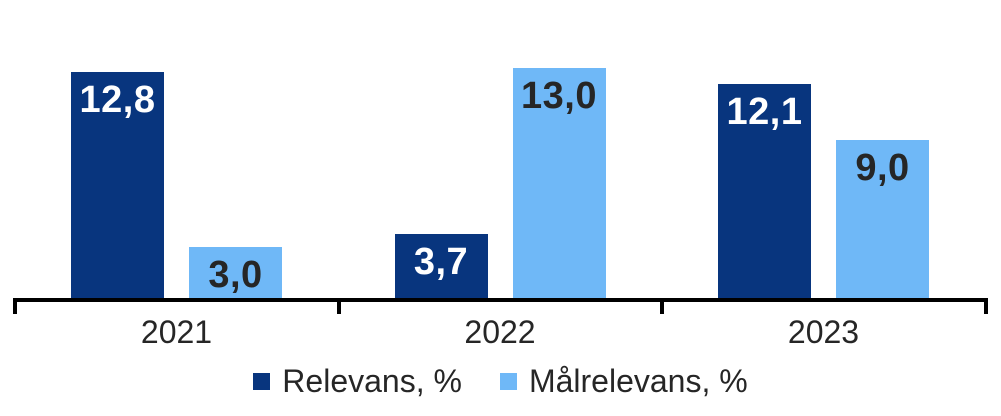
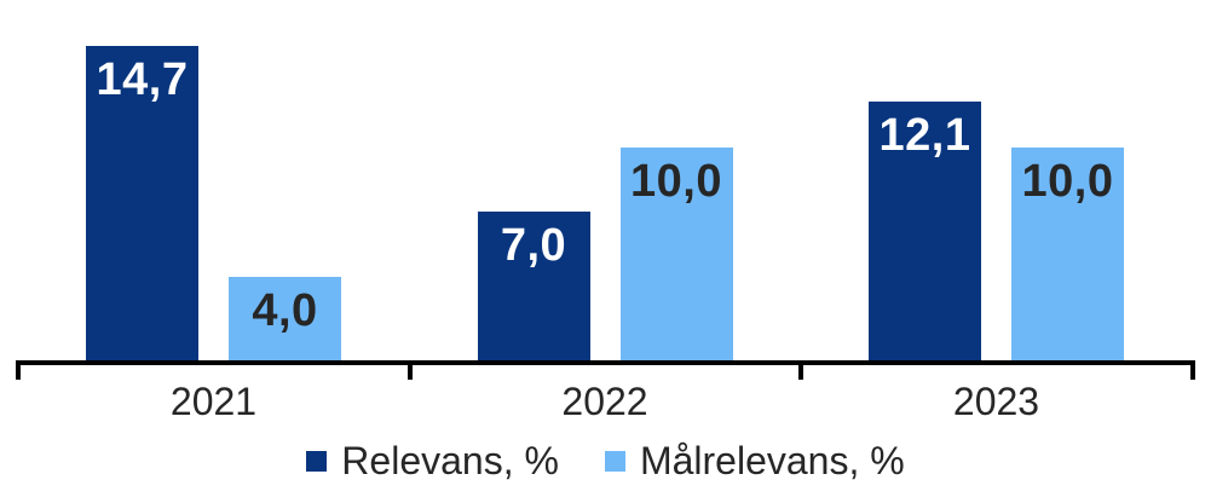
Relevans, %/2021: 12,8 -> 14,7
Målrelevans, %/2021: 3,0 -> 4,0
Relevans, %/2022: 3,7 -> 7,0
Målrelevans, %/2022: 13,0 -> 10,0
Målrelevans, %/2023: 9,0 -> 10,0
